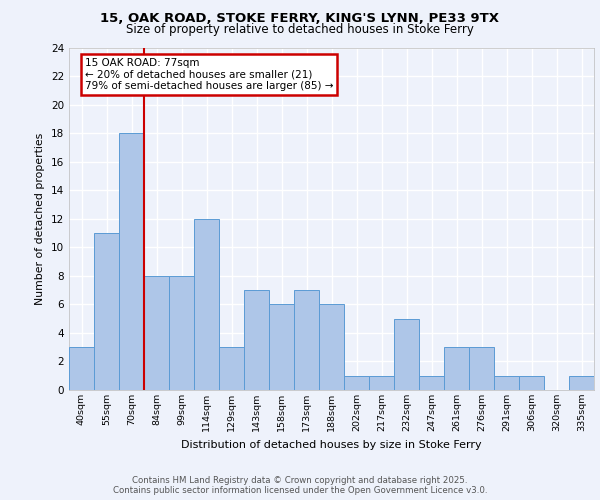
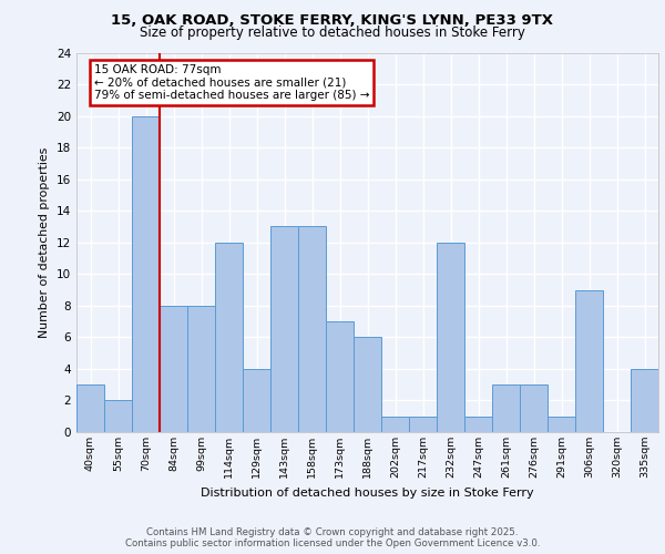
55sqm: 11 -> 2
70sqm: 18 -> 20
129sqm: 3 -> 4
143sqm: 7 -> 13
158sqm: 6 -> 13
232sqm: 5 -> 12
306sqm: 1 -> 9
335sqm: 1 -> 4
